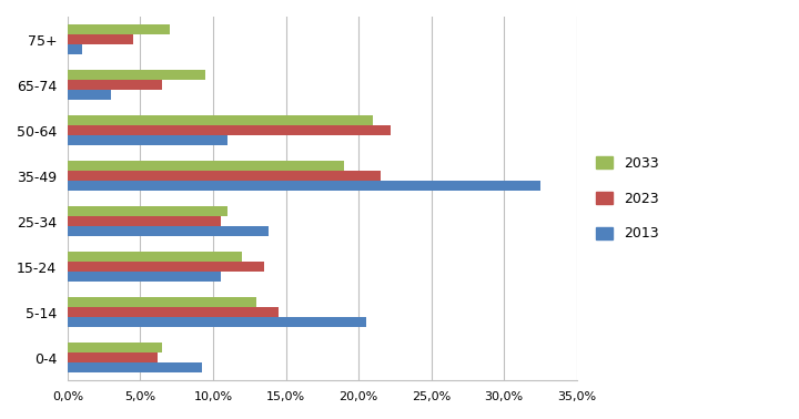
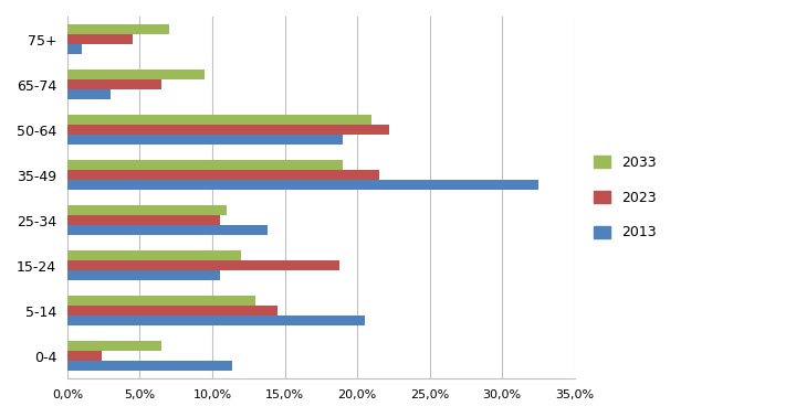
2013/50-64: 11,0% -> 19,0%
2023/15-24: 13,5% -> 18,8%
2023/0-4: 6,2% -> 2,4%
2013/0-4: 9,2% -> 11,4%
